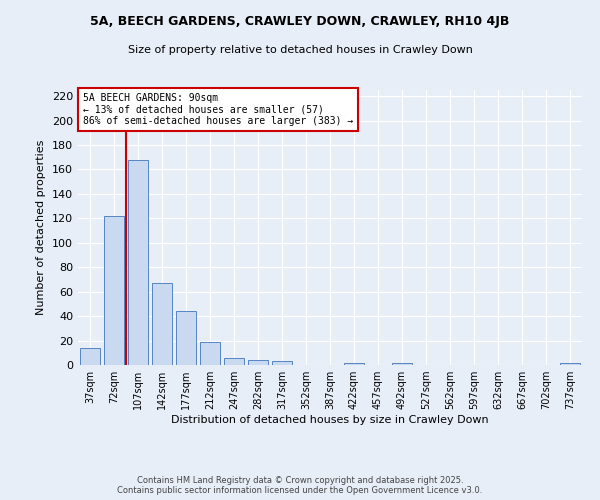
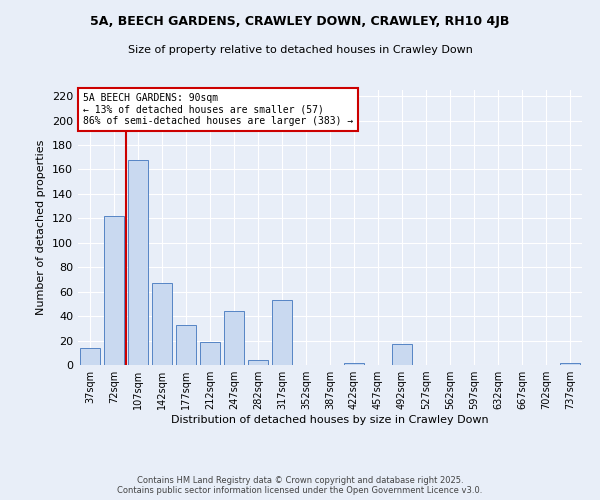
177sqm: 44 -> 33
247sqm: 6 -> 44
317sqm: 3 -> 53
492sqm: 2 -> 17
